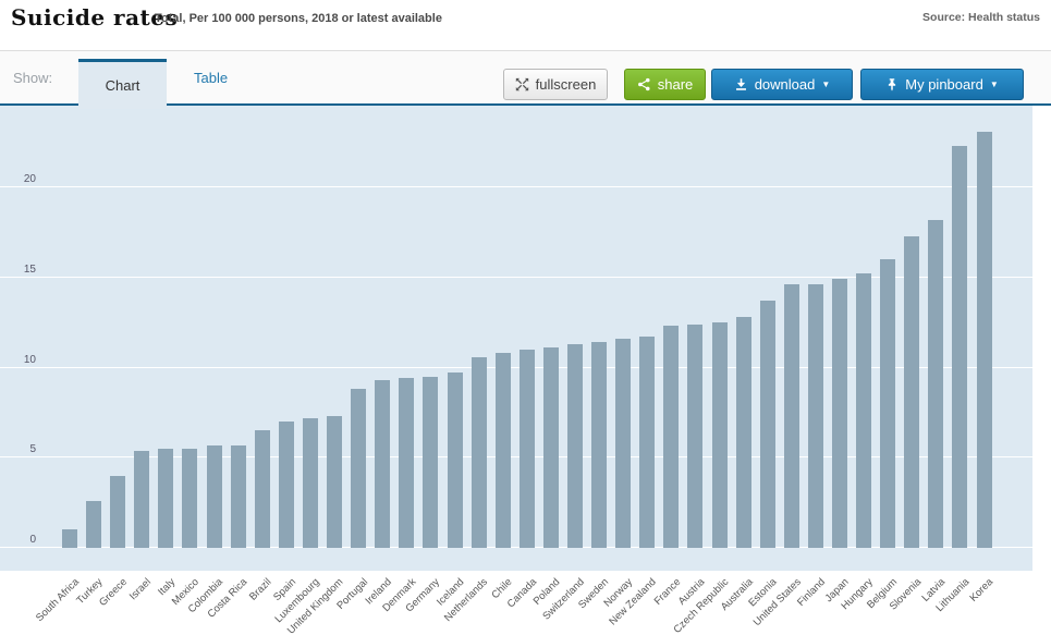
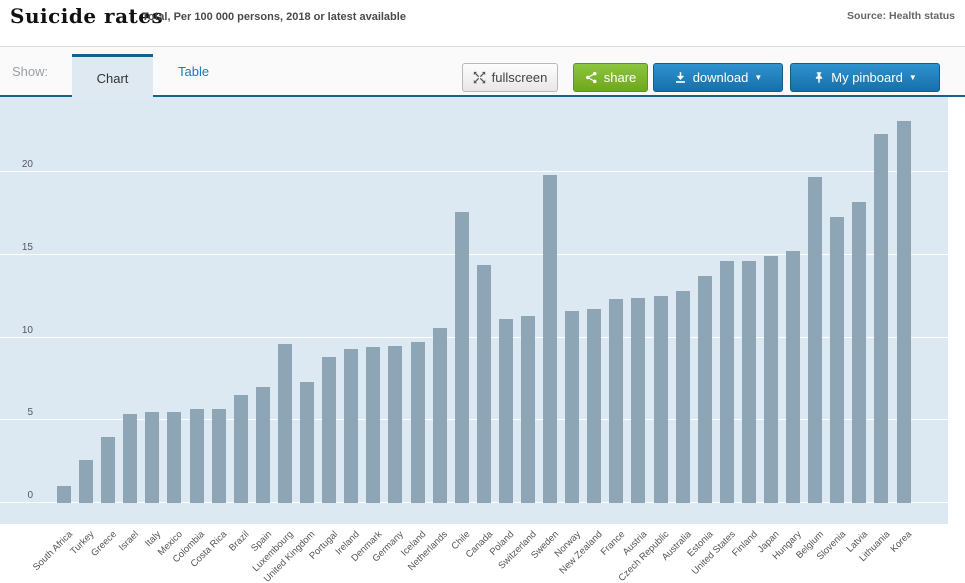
Luxembourg: 7.2 -> 9.6
Chile: 10.8 -> 17.6
Canada: 11.0 -> 14.4
Sweden: 11.4 -> 19.8
Belgium: 16.0 -> 19.7
